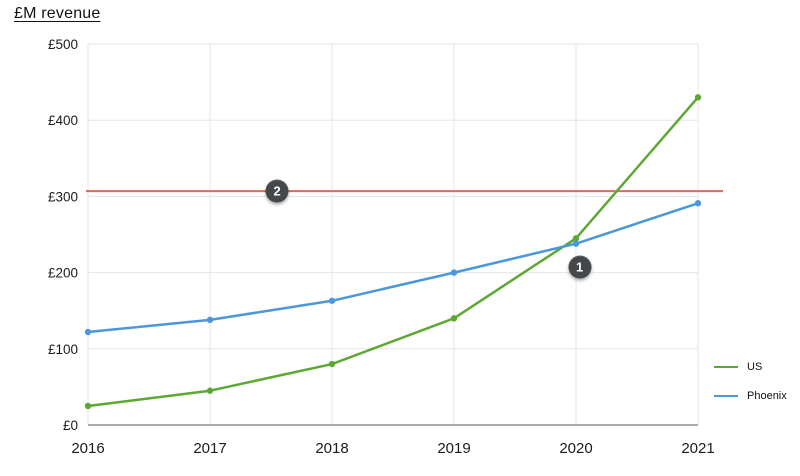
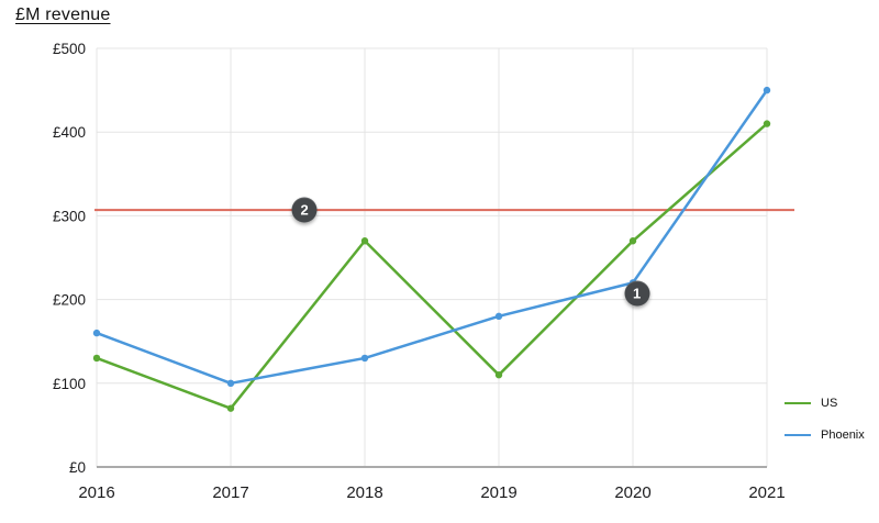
US/2016: £20 -> £130
Phoenix/2016: £120 -> £160
US/2017: £40 -> £70
Phoenix/2017: £140 -> £100
US/2018: £80 -> £270
Phoenix/2018: £160 -> £130
US/2019: £140 -> £110
Phoenix/2019: £200 -> £180
US/2020: £240 -> £270
Phoenix/2020: £240 -> £220
US/2021: £430 -> £410
Phoenix/2021: £290 -> £450
